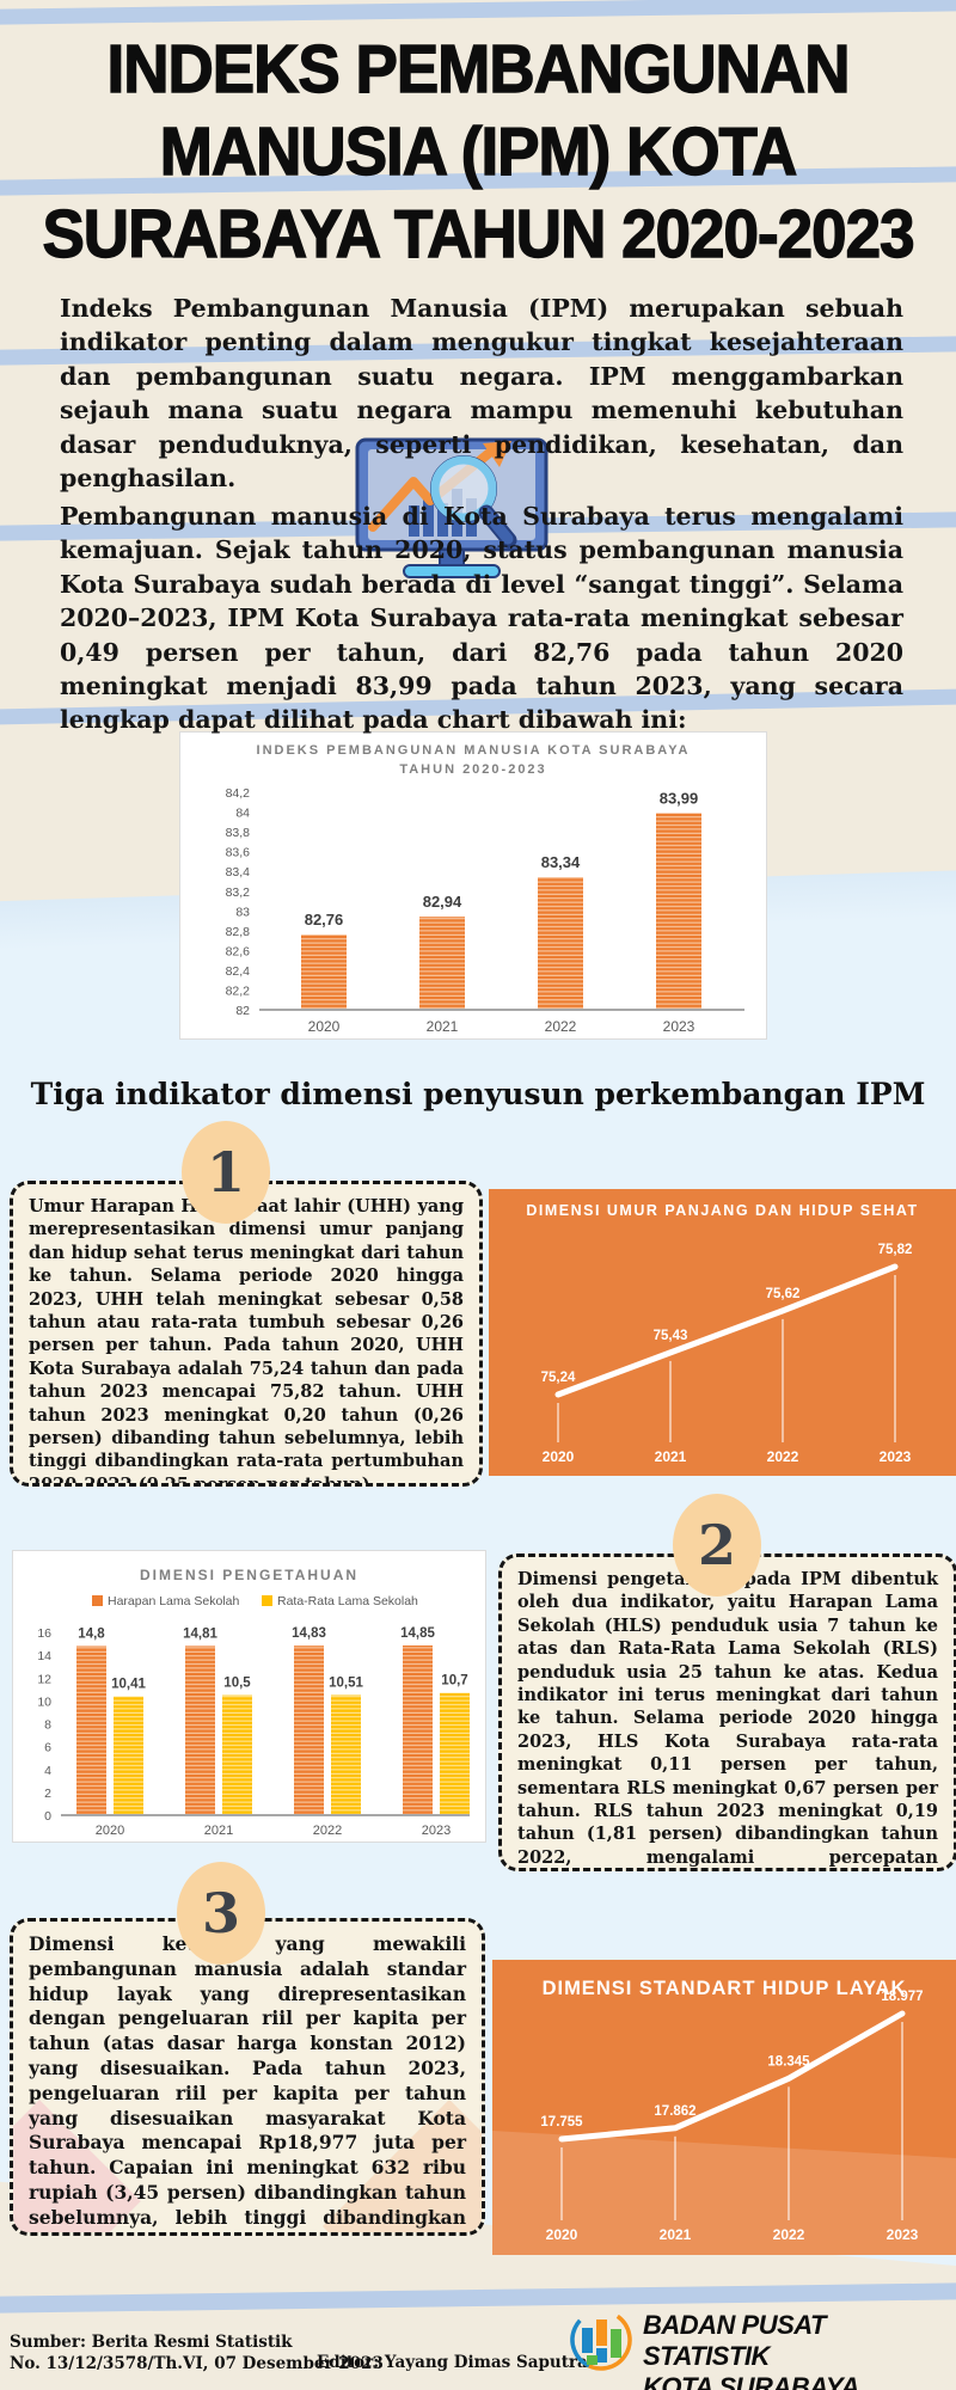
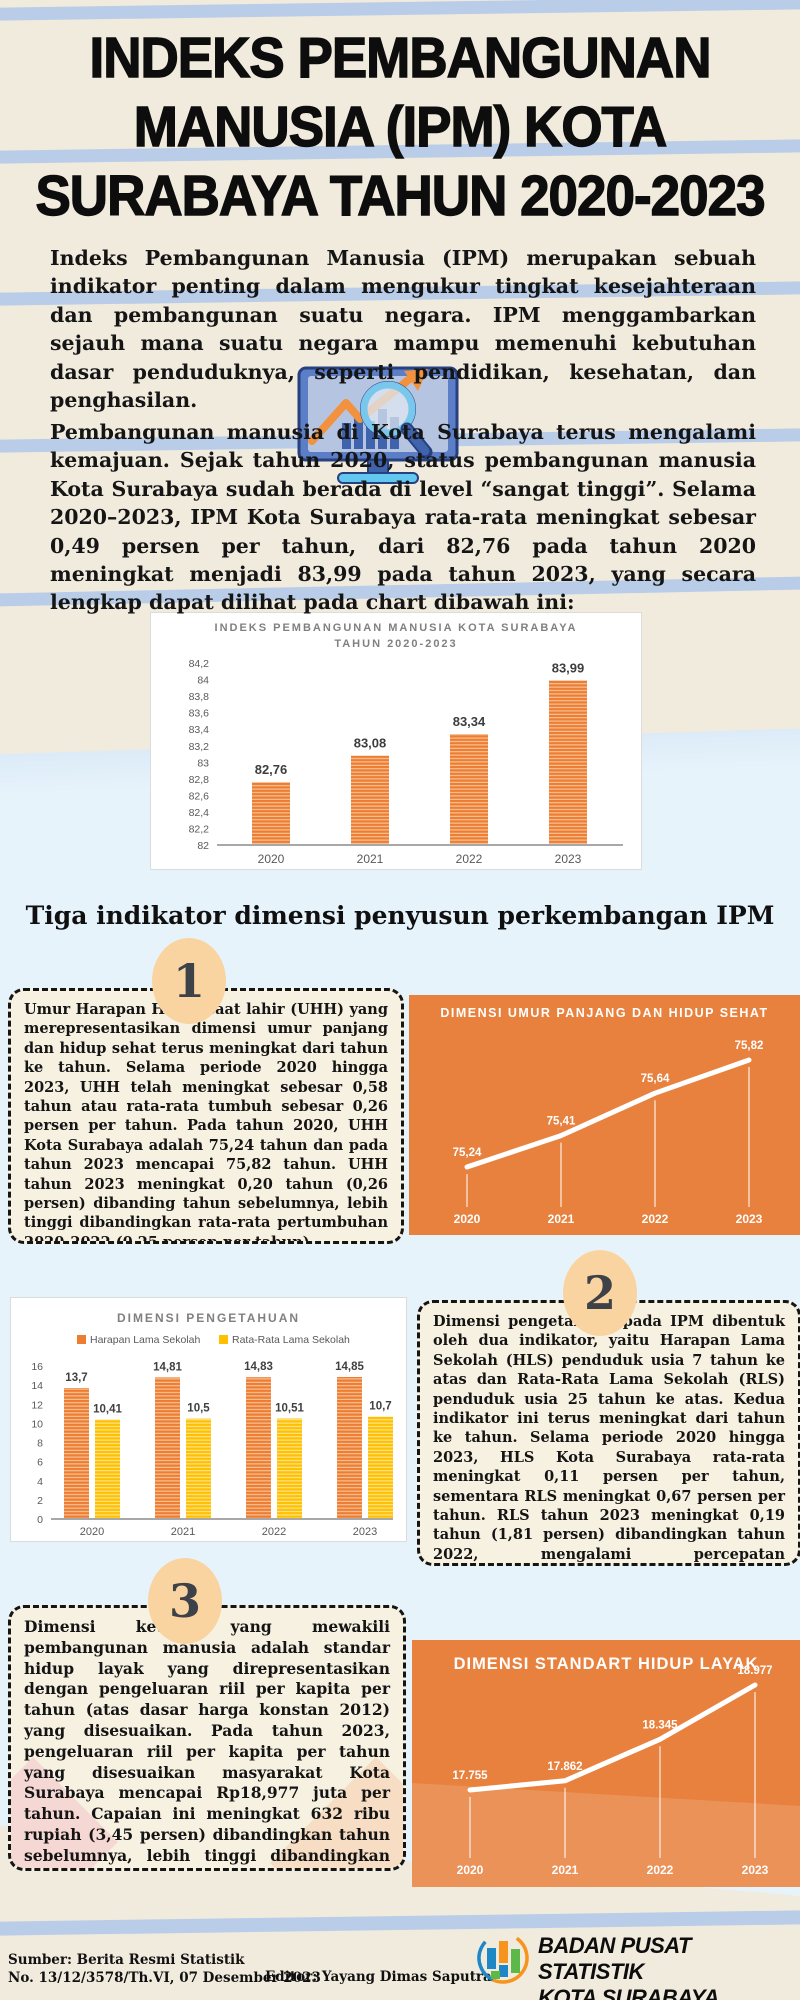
INDEKS PEMBANGUNAN MANUSIA KOTA SURABAYA TAHUN 2020-2023/2021: 82,94 -> 83,08
DIMENSI UMUR PANJANG DAN HIDUP SEHAT/2021: 75,43 -> 75,41
DIMENSI UMUR PANJANG DAN HIDUP SEHAT/2022: 75,62 -> 75,64
DIMENSI PENGETAHUAN/Harapan Lama Sekolah/2020: 14,8 -> 13,7
